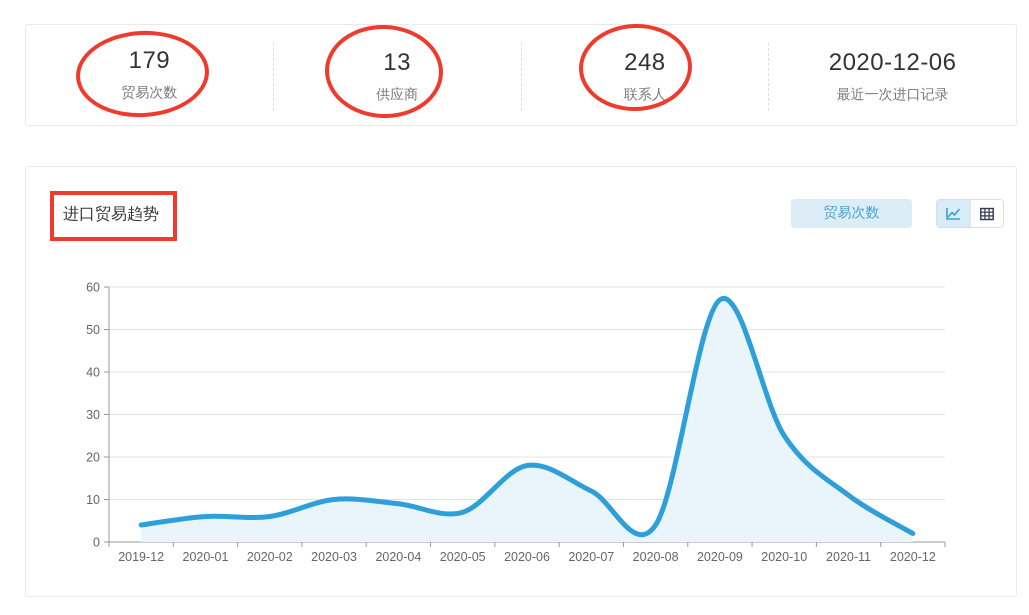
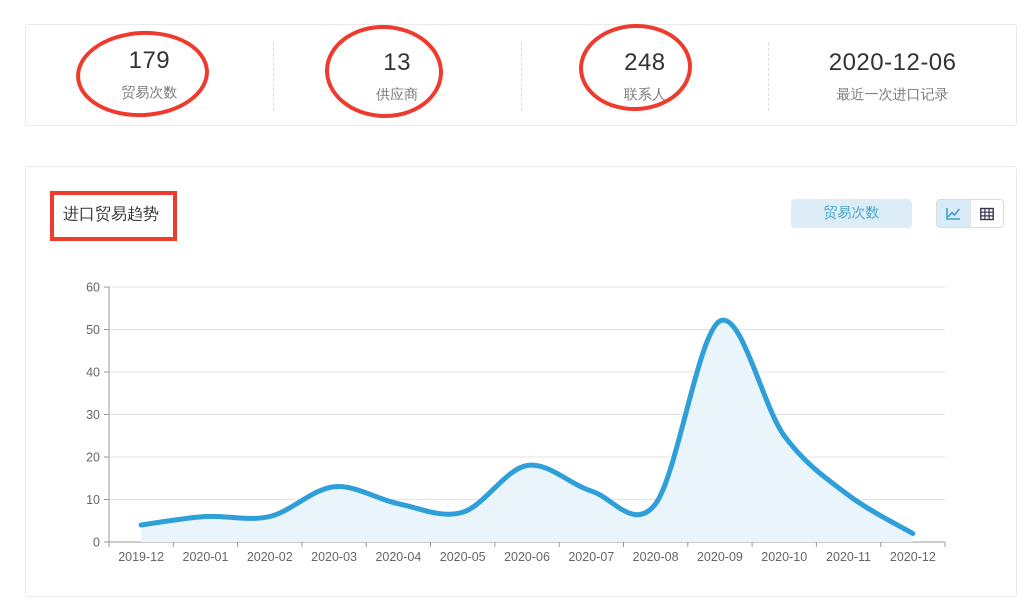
2020-03: 10 -> 13
2020-08: 4 -> 9
2020-09: 57 -> 52
